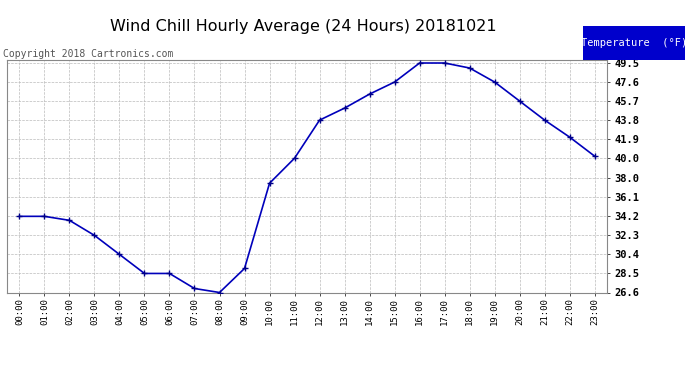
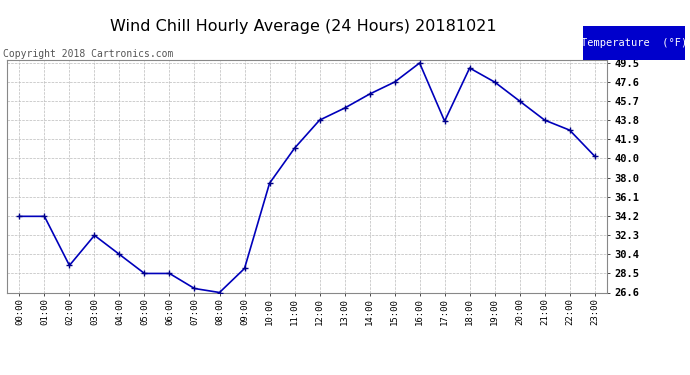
02:00: 33.8 -> 29.3
11:00: 40.0 -> 41.0
17:00: 49.5 -> 43.7
22:00: 42.1 -> 42.8
